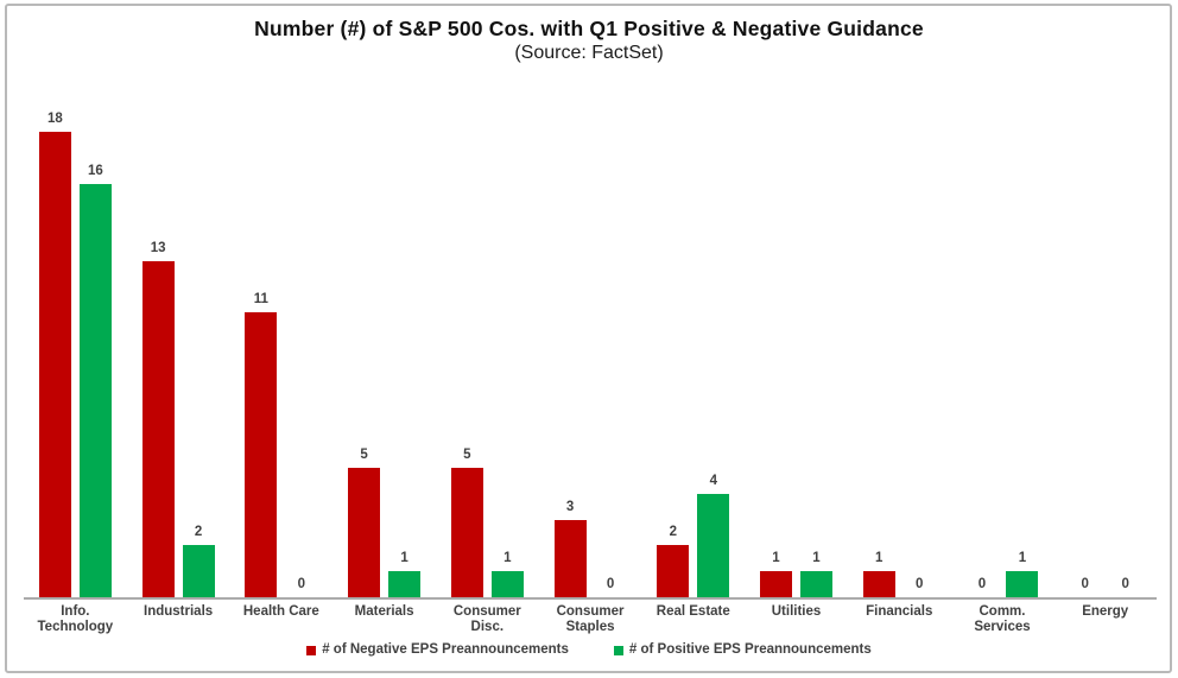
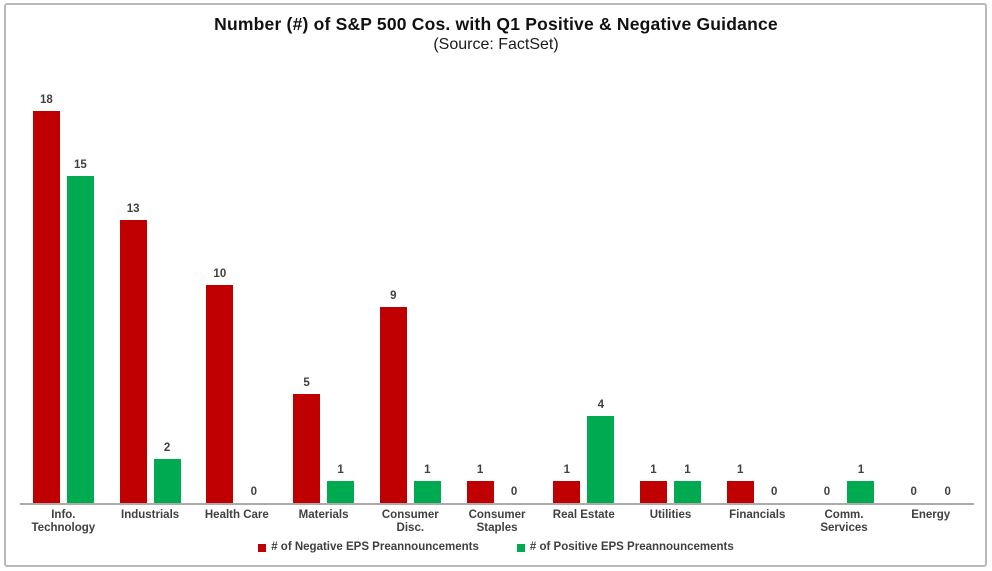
# of Positive EPS Preannouncements/Info. Technology: 16 -> 15
# of Negative EPS Preannouncements/Health Care: 11 -> 10
# of Negative EPS Preannouncements/Consumer Disc.: 5 -> 9
# of Negative EPS Preannouncements/Consumer Staples: 3 -> 1
# of Negative EPS Preannouncements/Real Estate: 2 -> 1
